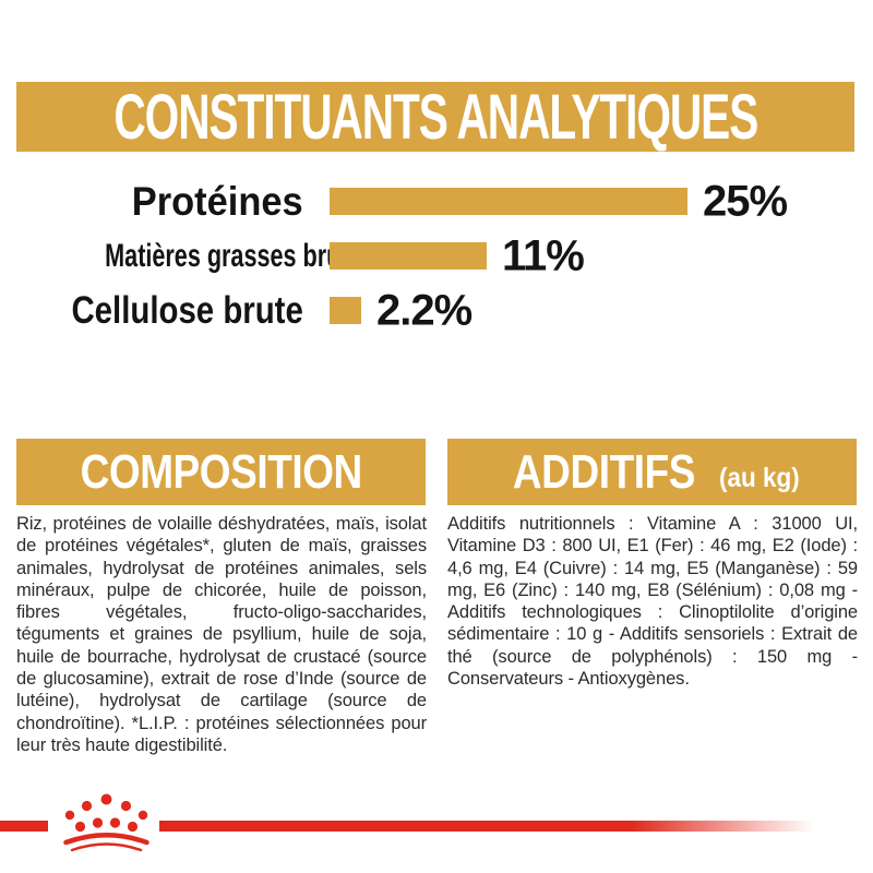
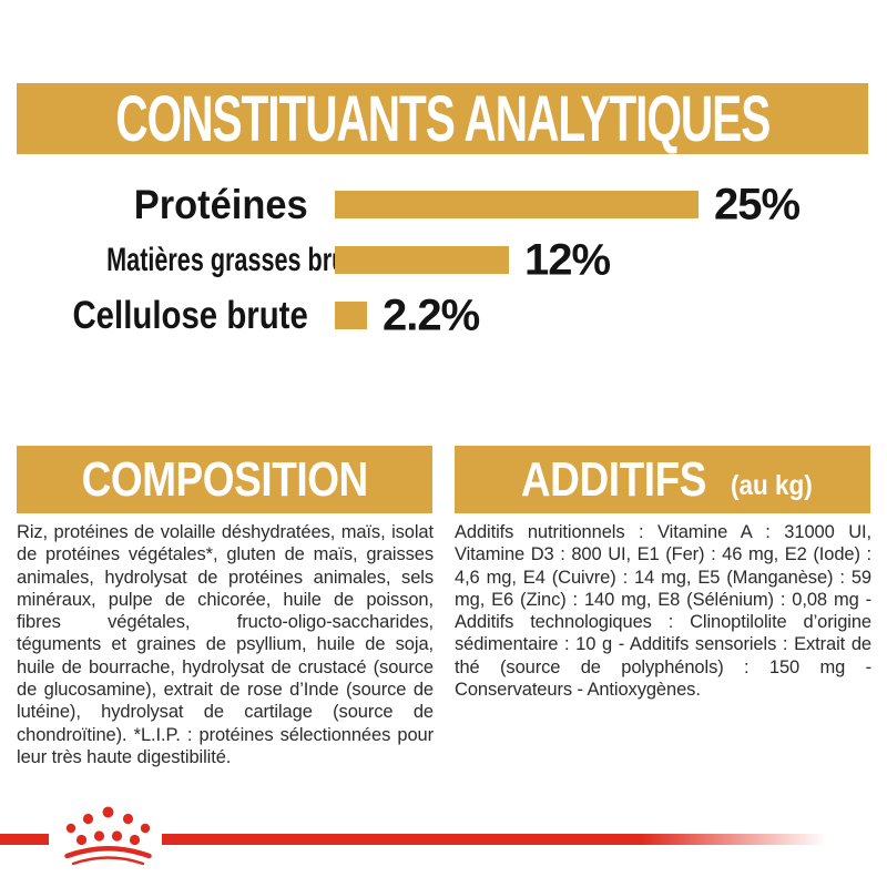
Matières grasses brutes: 11% -> 12%
